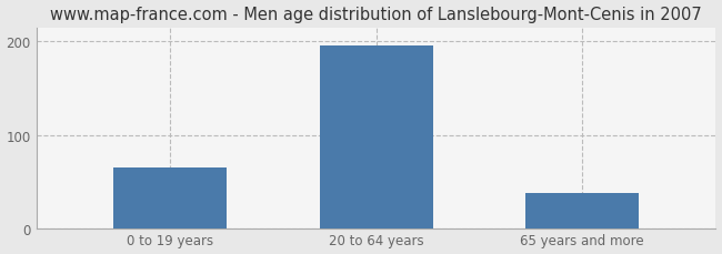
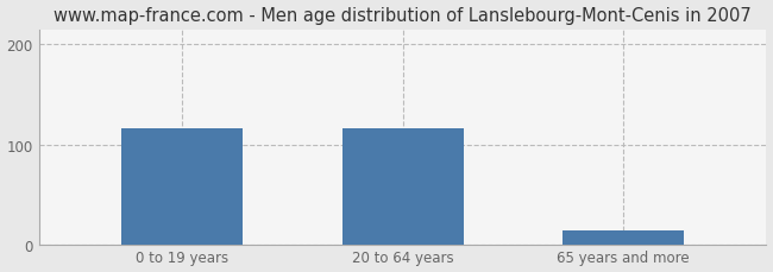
0 to 19 years: 65 -> 116
20 to 64 years: 196 -> 116
65 years and more: 38 -> 14
